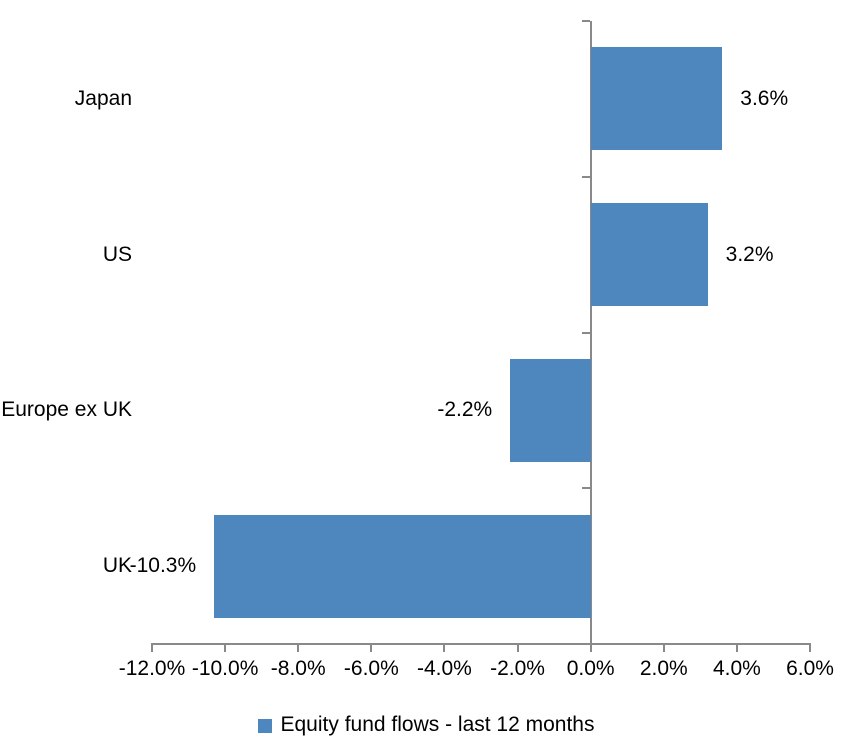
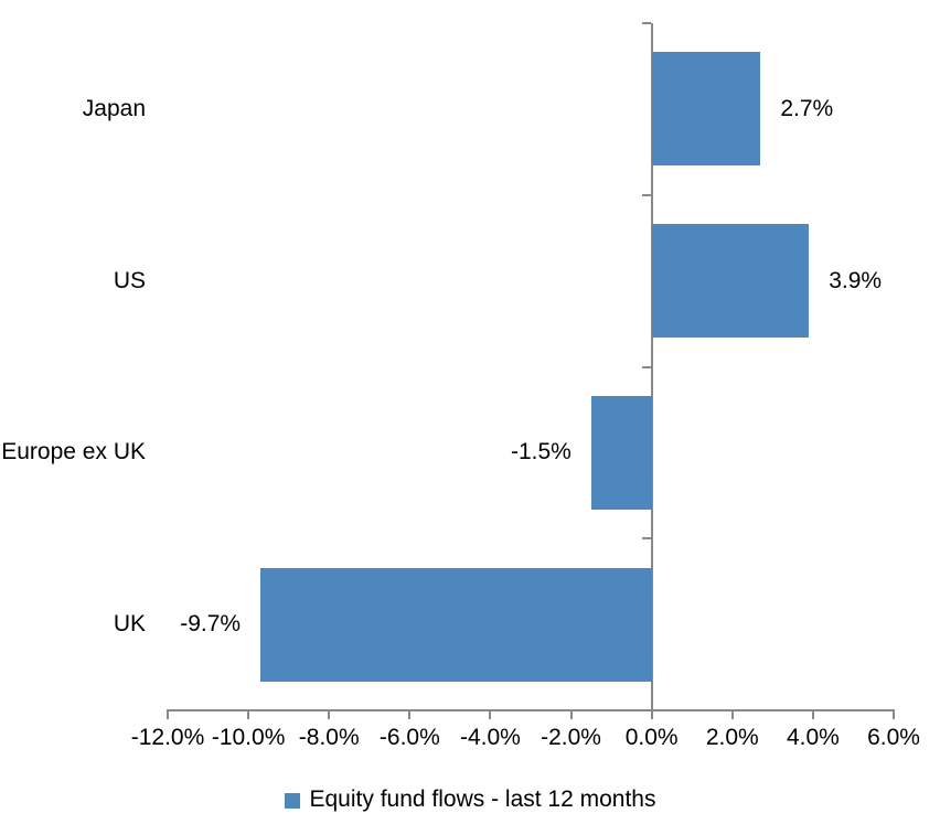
Japan: 3.6% -> 2.7%
US: 3.2% -> 3.9%
Europe ex UK: -2.2% -> -1.5%
UK: -10.3% -> -9.7%
